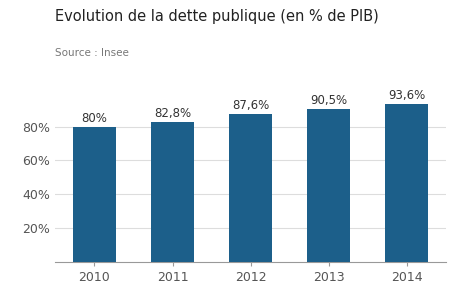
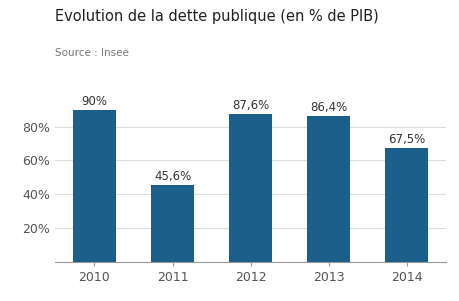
2010: 80% -> 90%
2011: 82,8% -> 45,6%
2013: 90,5% -> 86,4%
2014: 93,6% -> 67,5%
